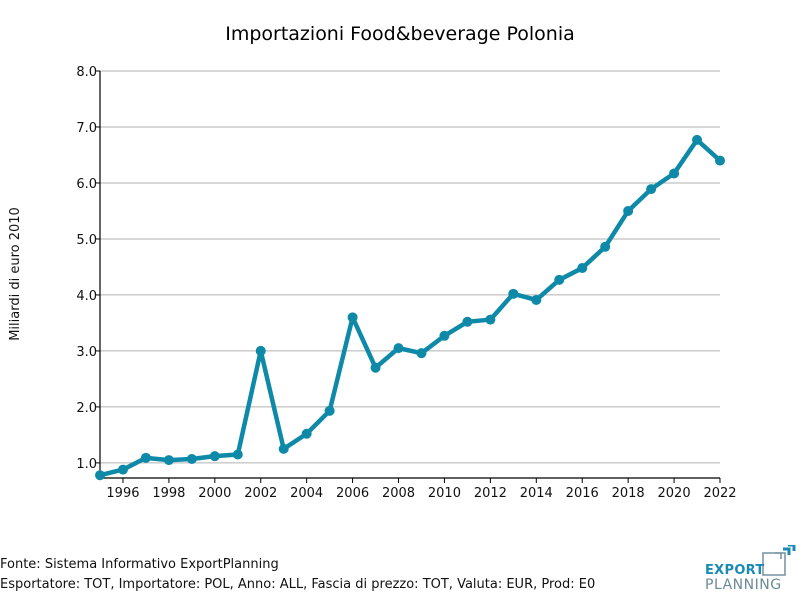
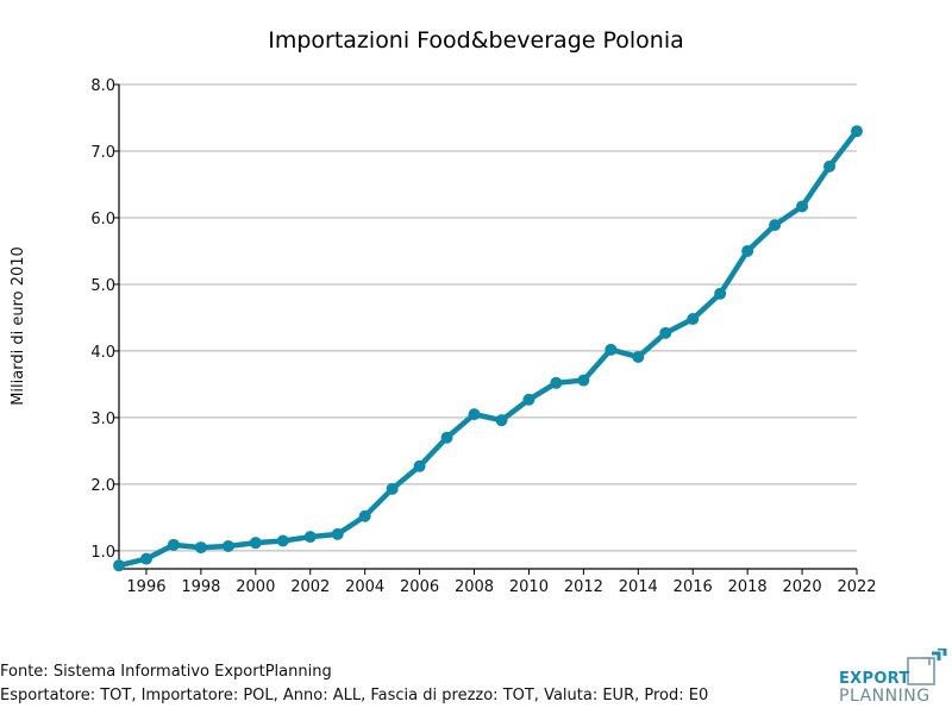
2002: 3.0 -> 1.2
2006: 3.6 -> 2.3
2022: 6.4 -> 7.3
